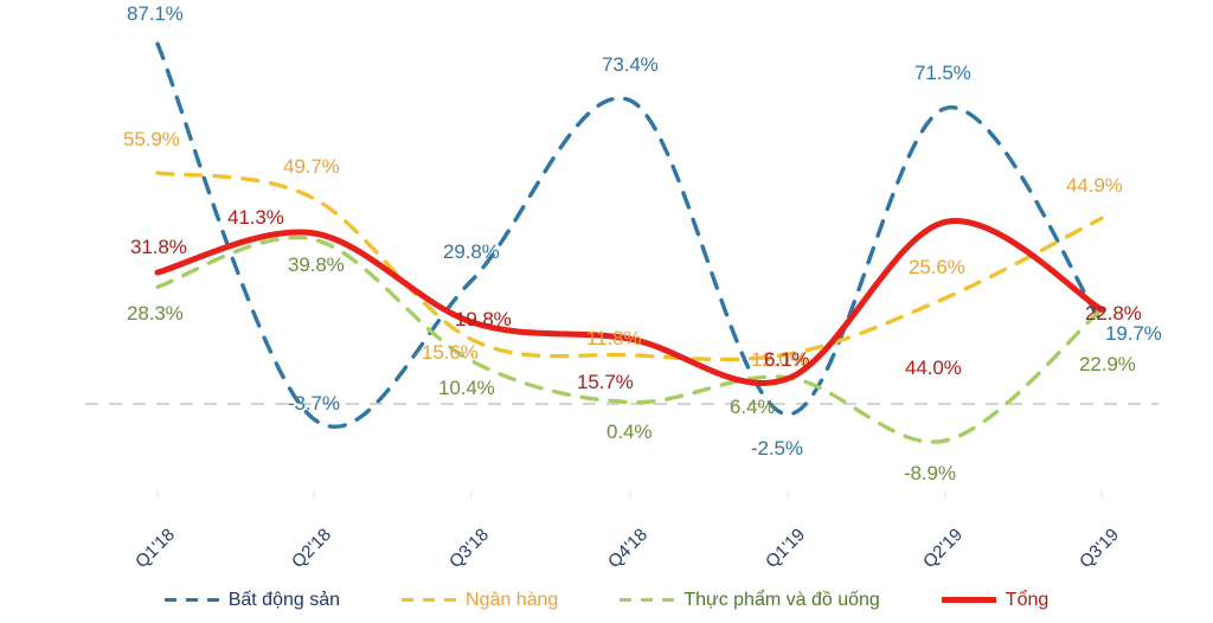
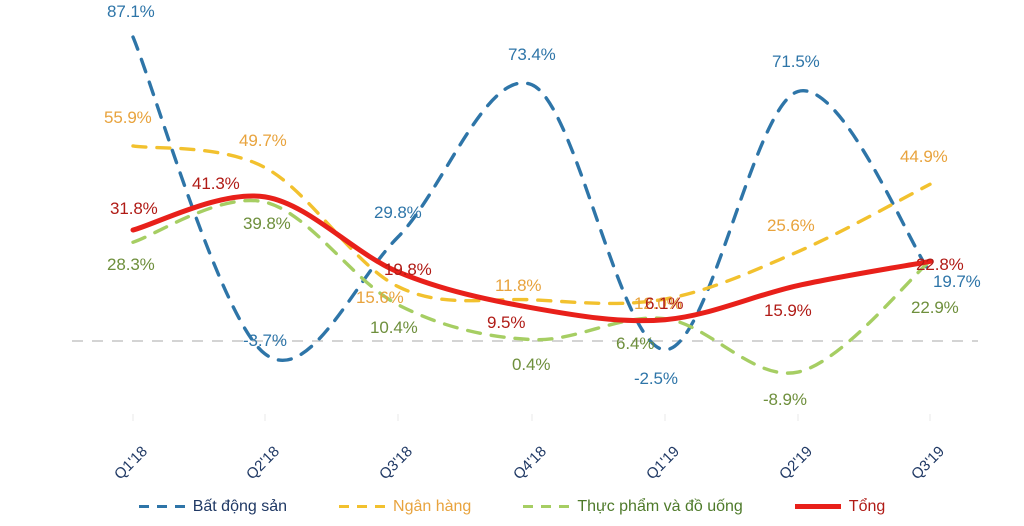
Tổng/Q4'18: 15.7% -> 9.5%
Tổng/Q2'19: 44.0% -> 15.9%
